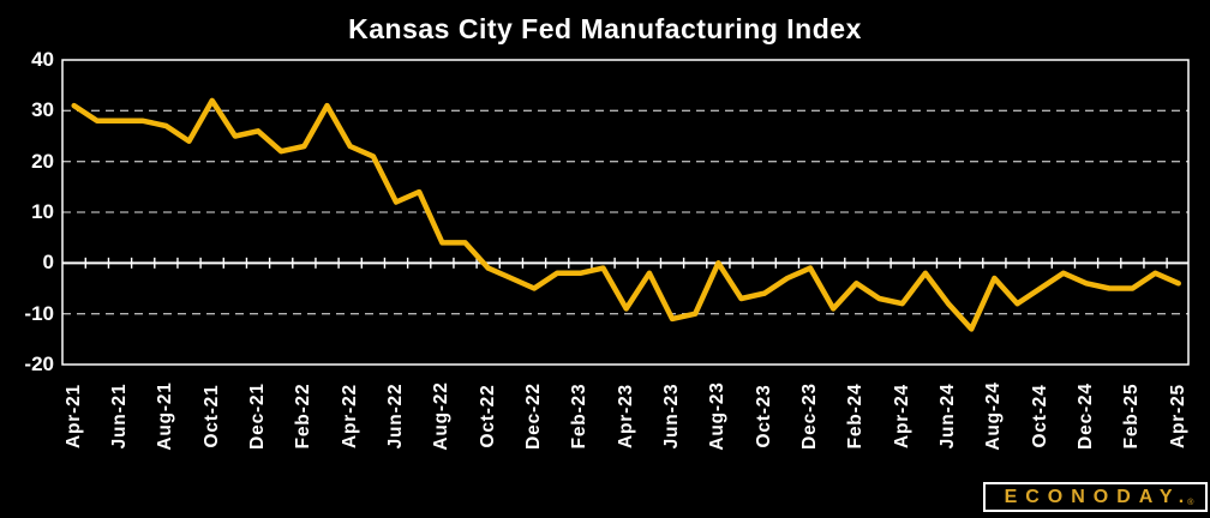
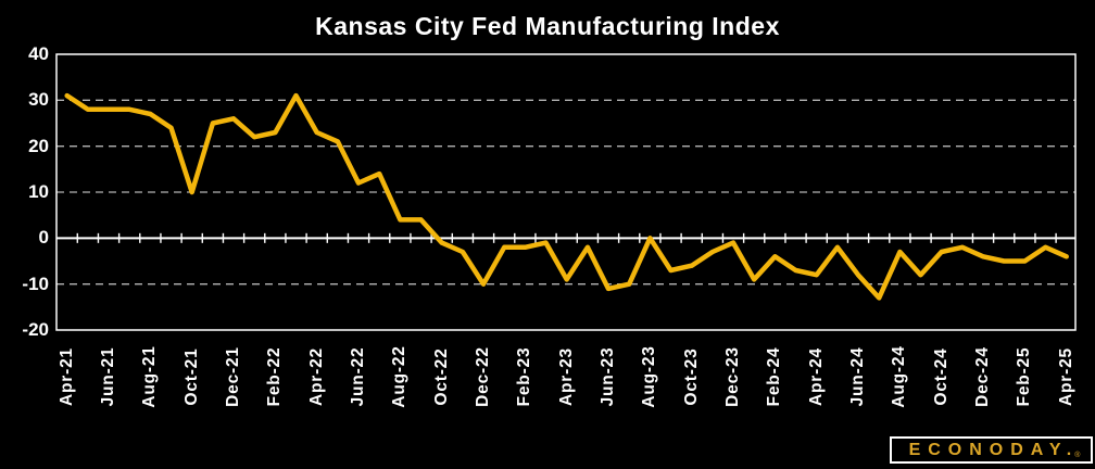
Oct-21: 32 -> 10
Dec-22: -5 -> -10
Oct-24: -5 -> -3
